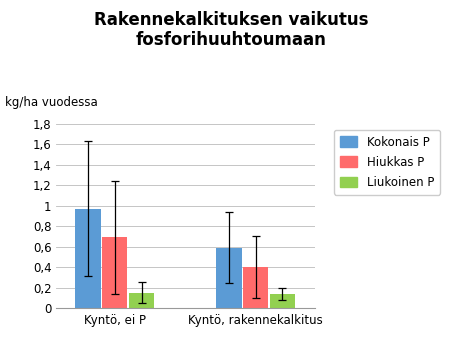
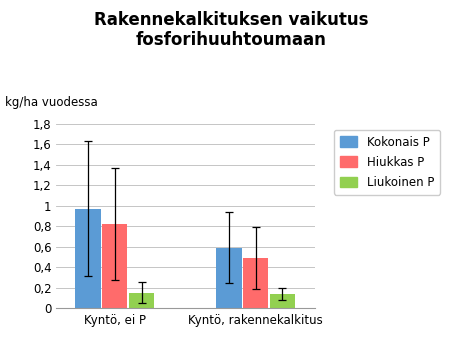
Hiukkas P/Kyntö, ei P: 0,69 -> 0,82
Hiukkas P/Kyntö, rakennekalkitus: 0,40 -> 0,49
